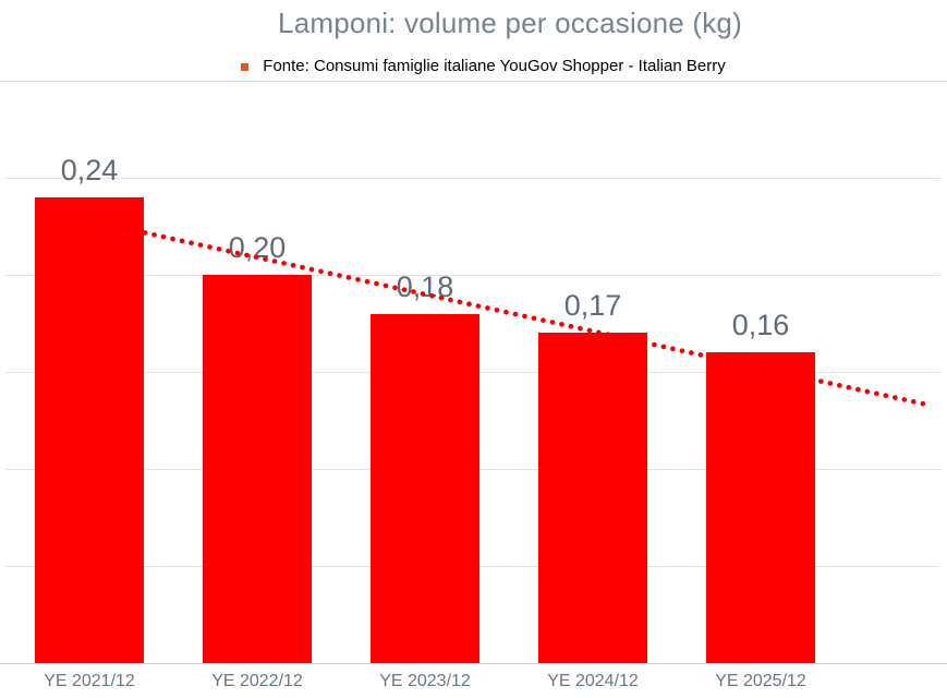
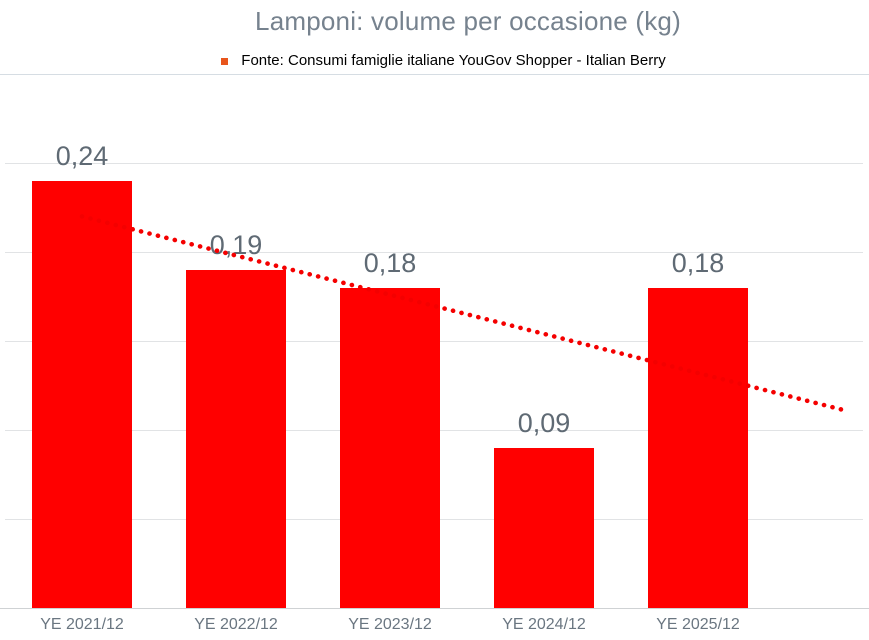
YE 2022/12: 0,20 -> 0,19
YE 2024/12: 0,17 -> 0,09
YE 2025/12: 0,16 -> 0,18
